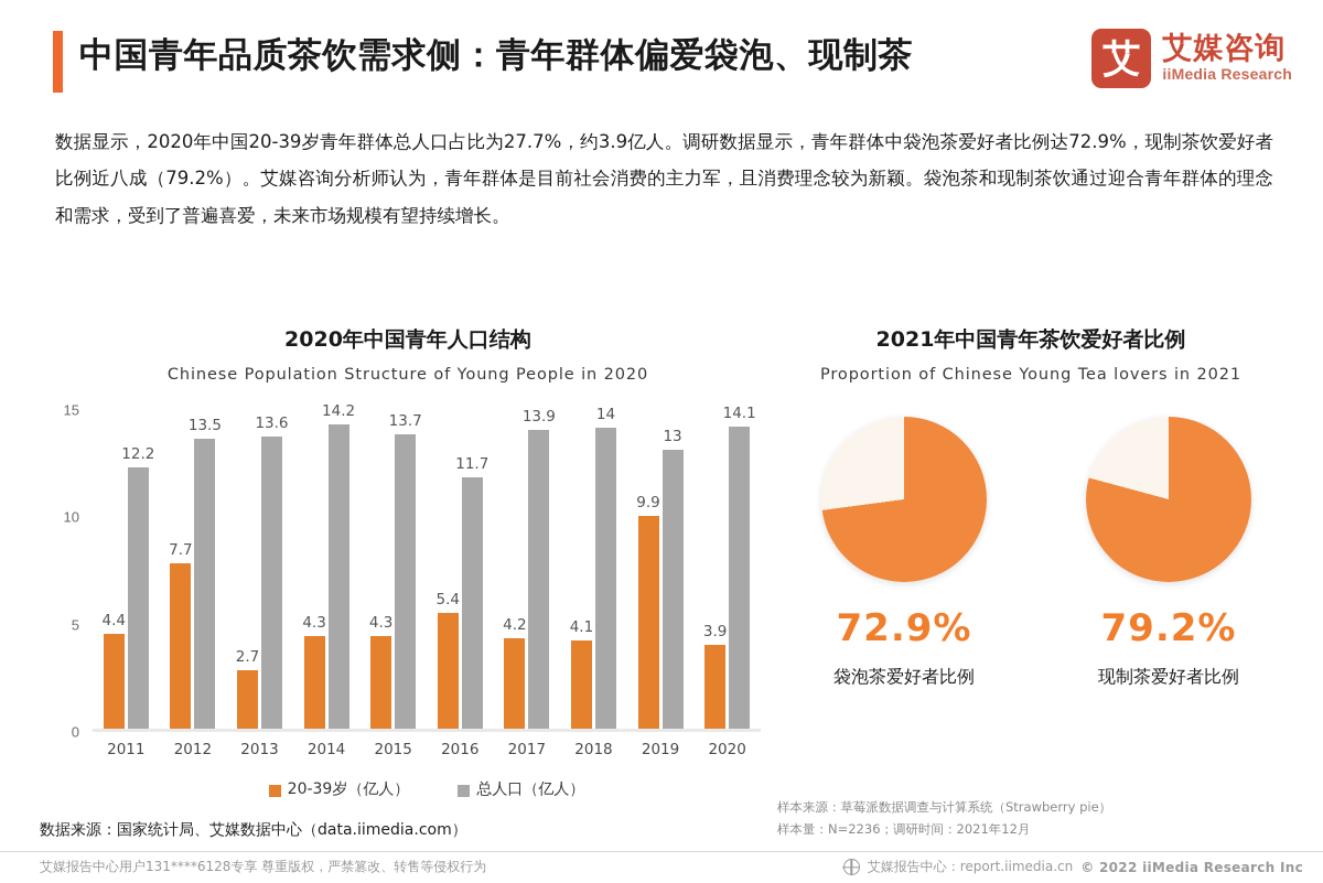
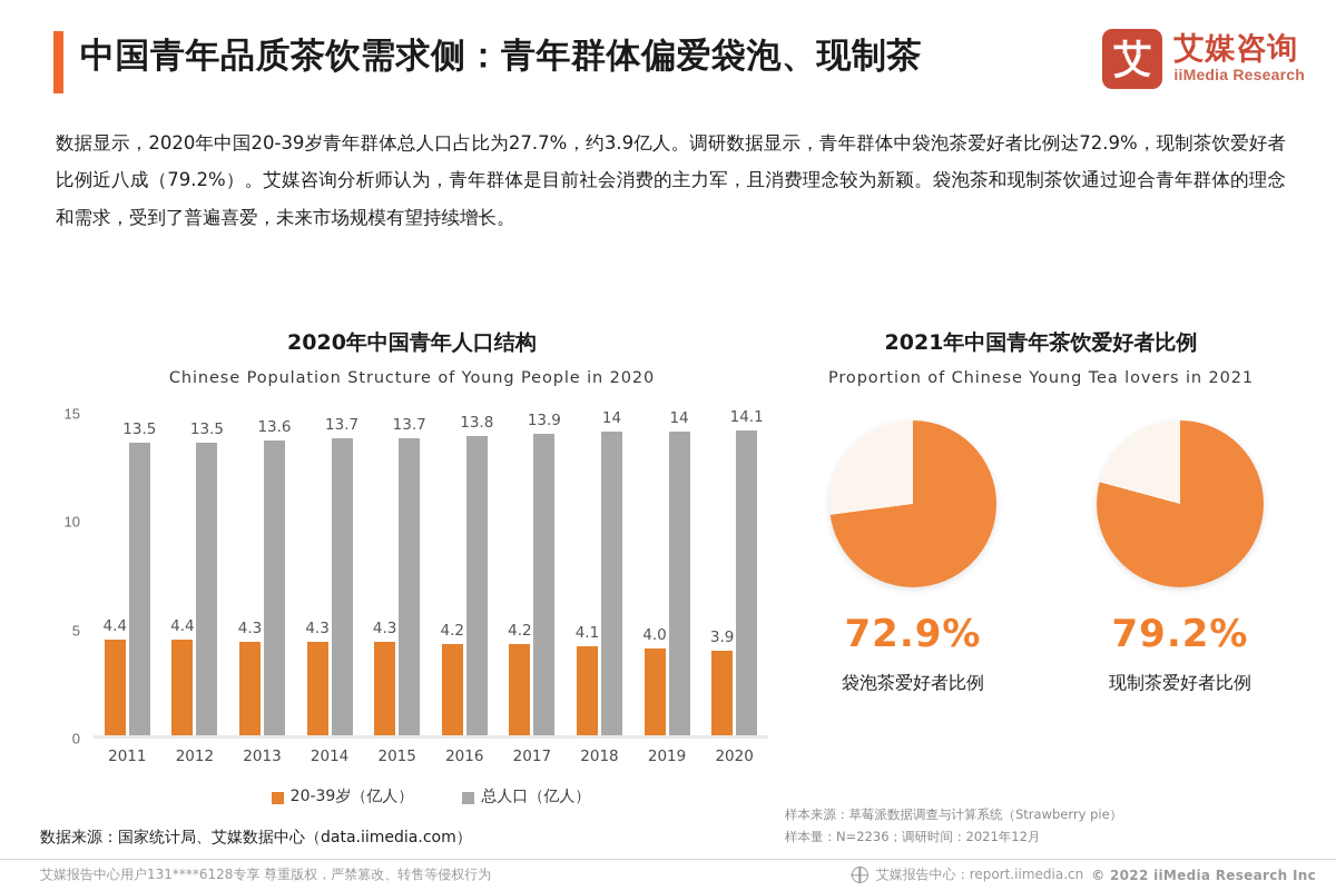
2020年中国青年人口结构/总人口（亿人）/2011: 12.2 -> 13.5
2020年中国青年人口结构/20-39岁（亿人）/2012: 7.7 -> 4.4
2020年中国青年人口结构/20-39岁（亿人）/2013: 2.7 -> 4.3
2020年中国青年人口结构/总人口（亿人）/2014: 14.2 -> 13.7
2020年中国青年人口结构/20-39岁（亿人）/2016: 5.4 -> 4.2
2020年中国青年人口结构/总人口（亿人）/2016: 11.7 -> 13.8
2020年中国青年人口结构/20-39岁（亿人）/2019: 9.9 -> 4.0
2020年中国青年人口结构/总人口（亿人）/2019: 13 -> 14
